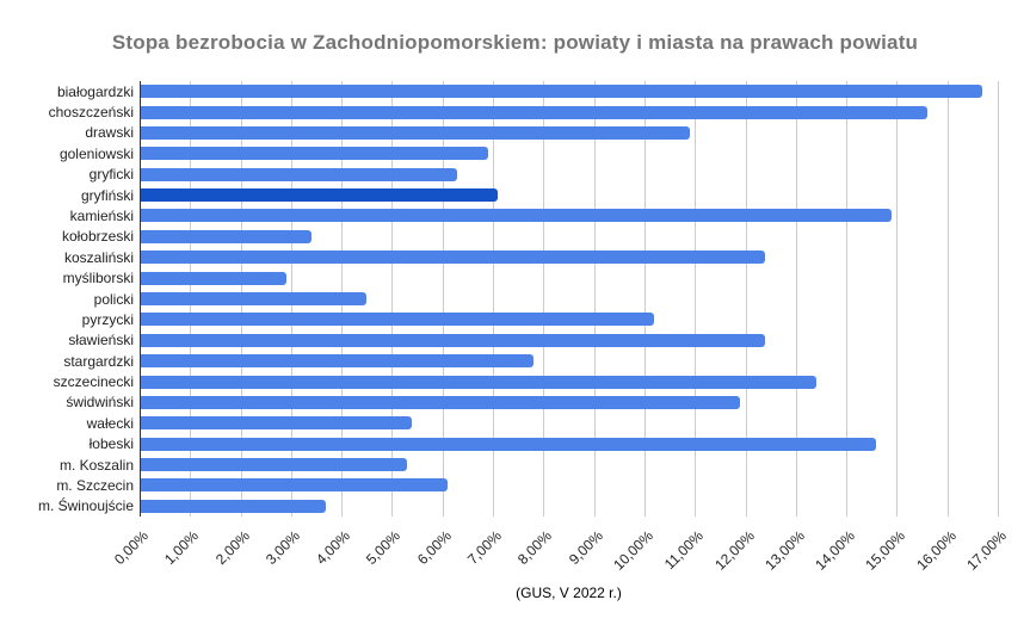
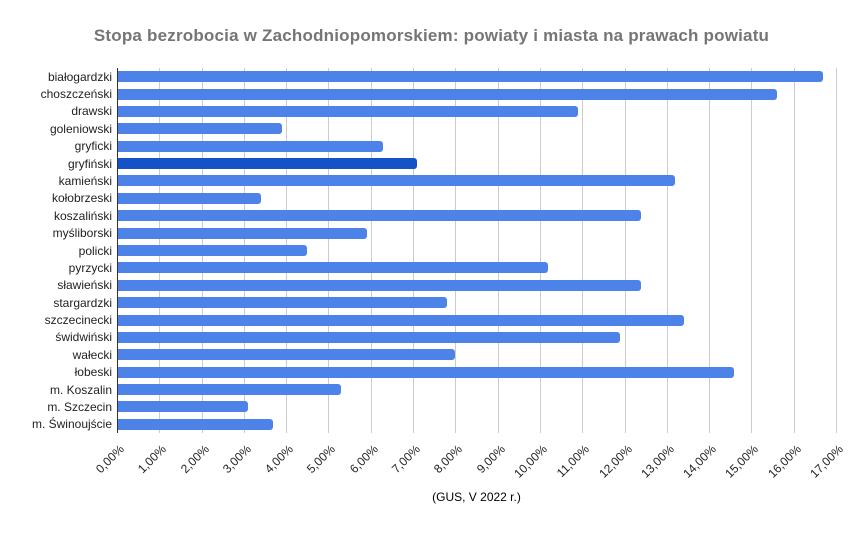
goleniowski: 6,9% -> 3,9%
kamieński: 14,9% -> 13,2%
myśliborski: 2,9% -> 5,9%
wałecki: 5,4% -> 8,0%
m. Szczecin: 6,1% -> 3,1%
